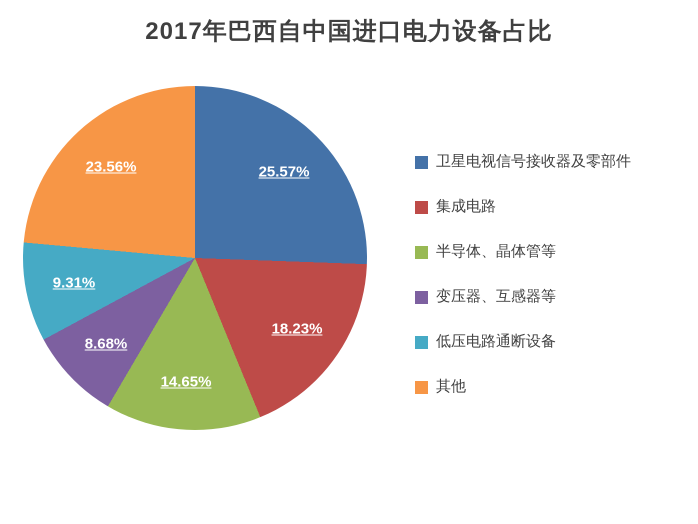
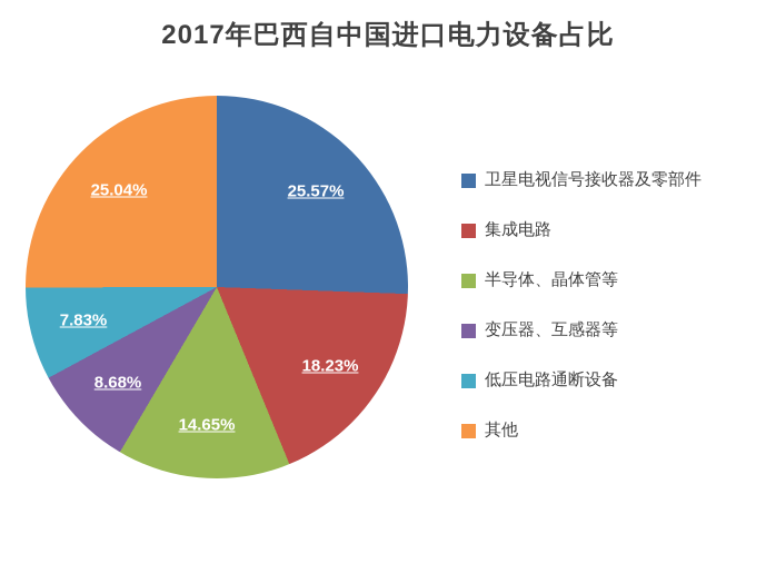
低压电路通断设备: 9.31% -> 7.83%
其他: 23.56% -> 25.04%
